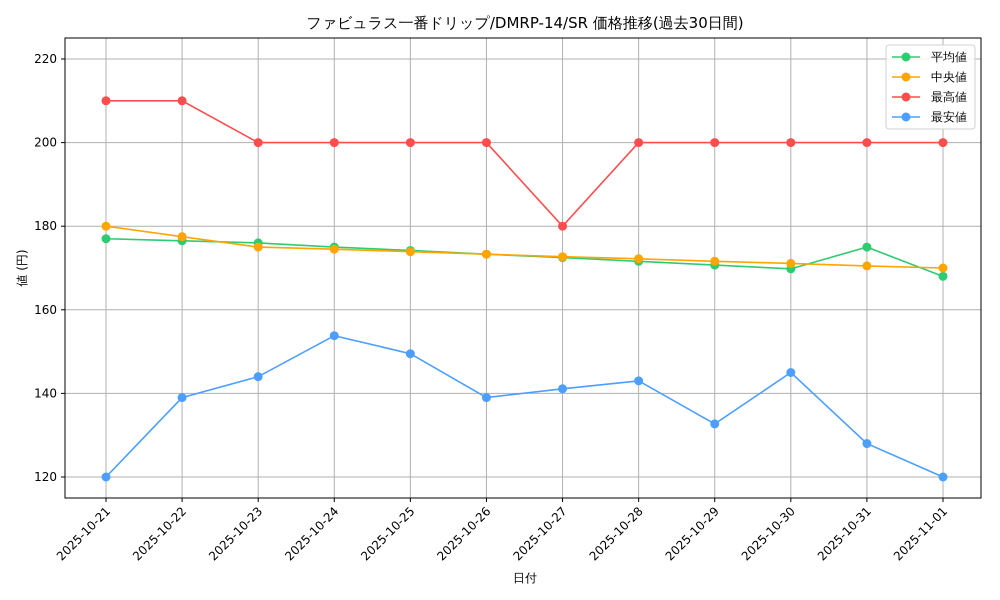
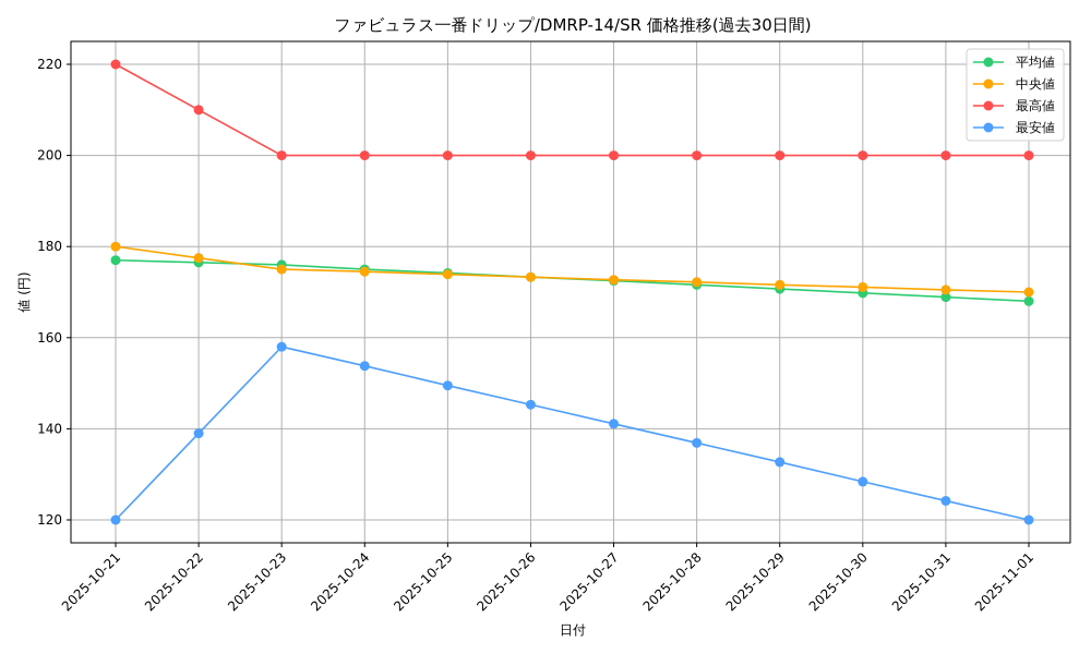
最高値/2025-10-21: 210 -> 220
最安値/2025-10-23: 144 -> 158
最安値/2025-10-26: 139 -> 145
最高値/2025-10-27: 180 -> 200
最安値/2025-10-28: 143 -> 137
最安値/2025-10-30: 145 -> 128
平均値/2025-10-31: 175 -> 169
最安値/2025-10-31: 128 -> 124
